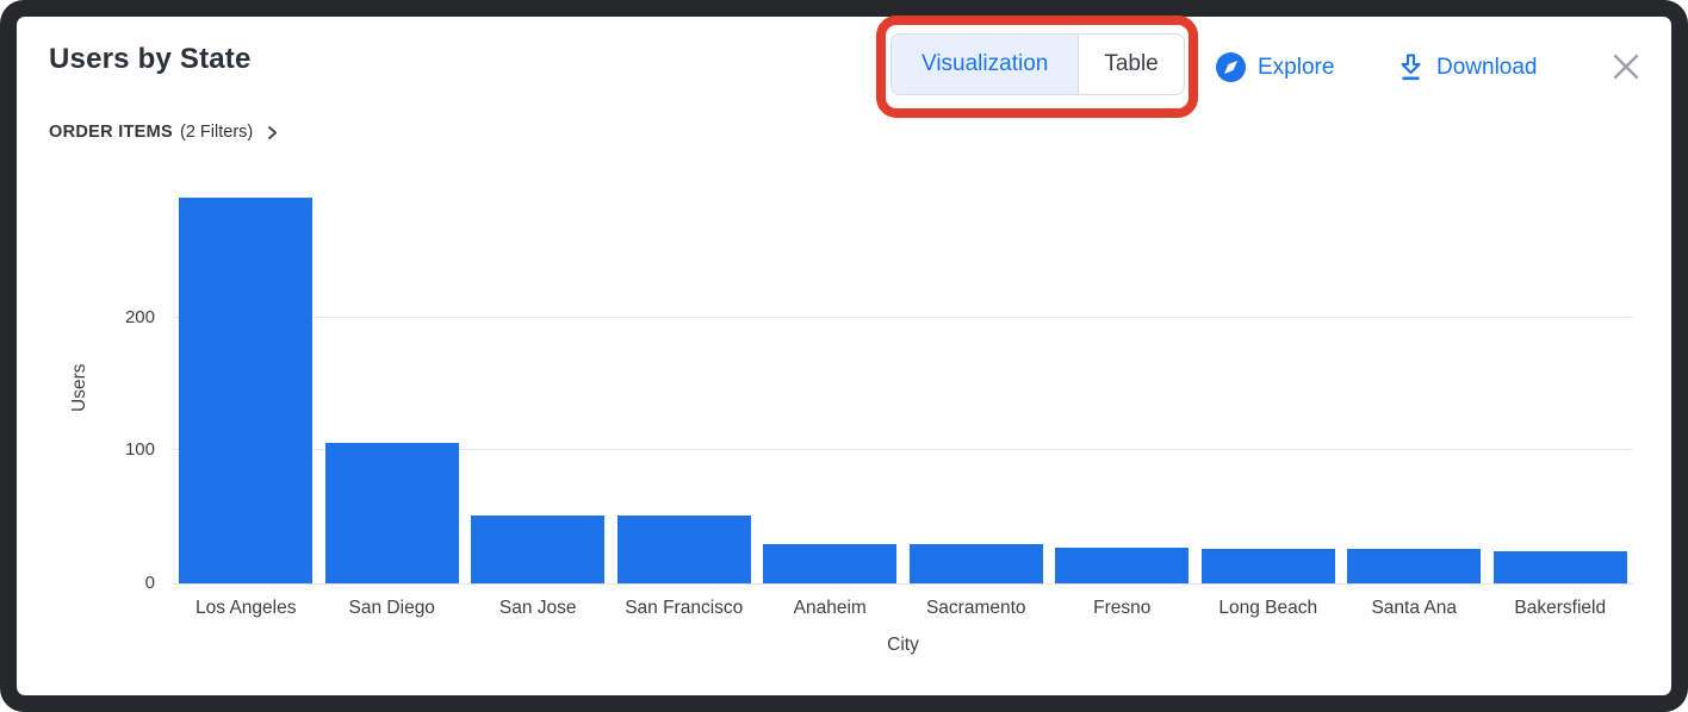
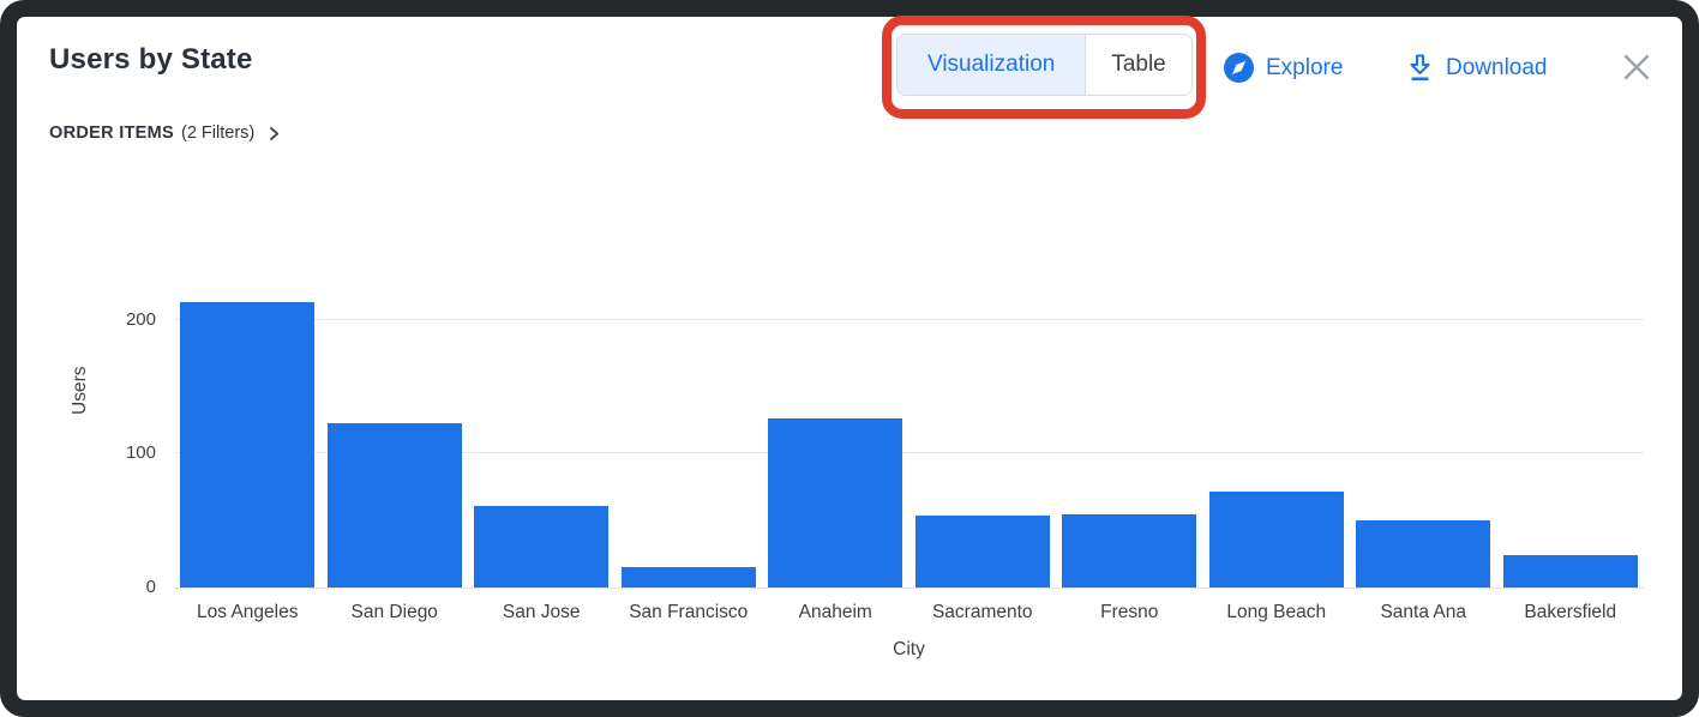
Los Angeles: 290 -> 213
San Diego: 106 -> 123
San Jose: 51 -> 61
San Francisco: 51 -> 15
Anaheim: 30 -> 126
Sacramento: 30 -> 54
Fresno: 27 -> 55
Long Beach: 26 -> 72
Santa Ana: 26 -> 50
